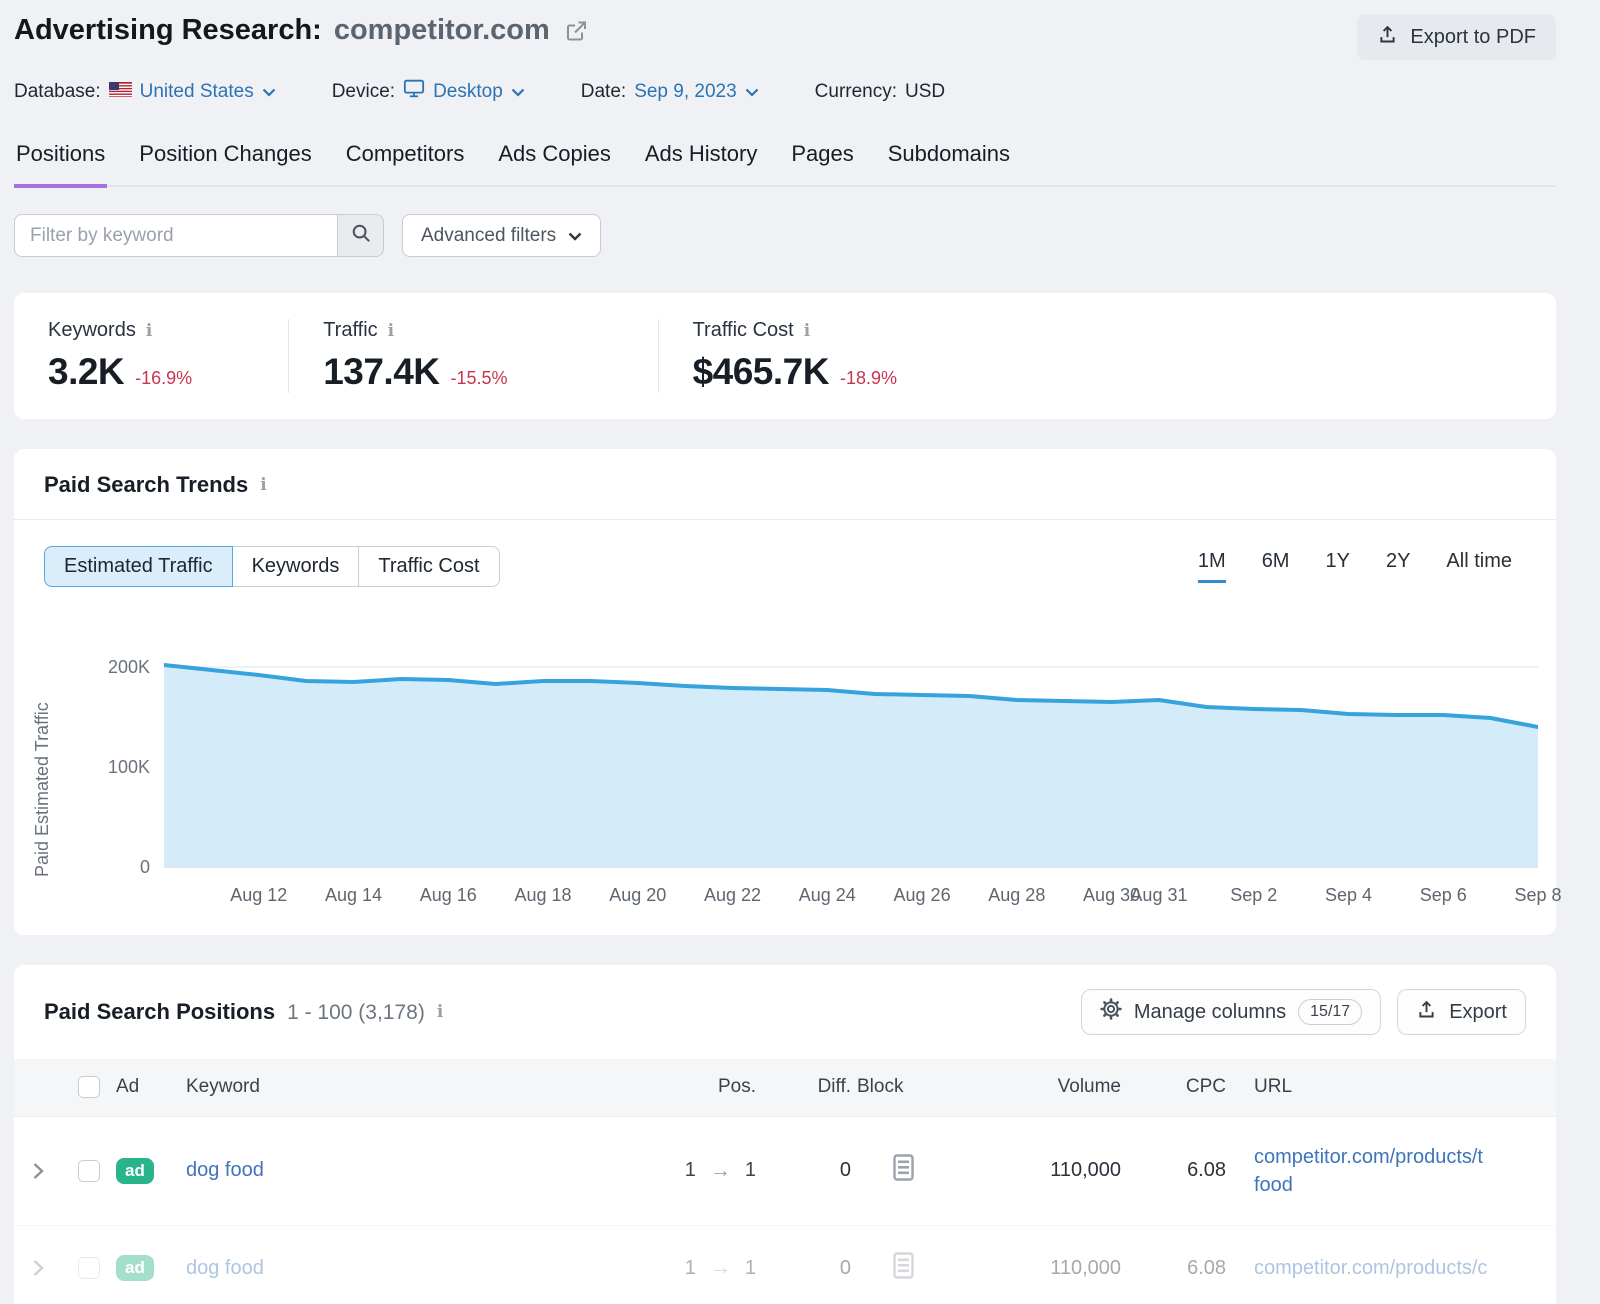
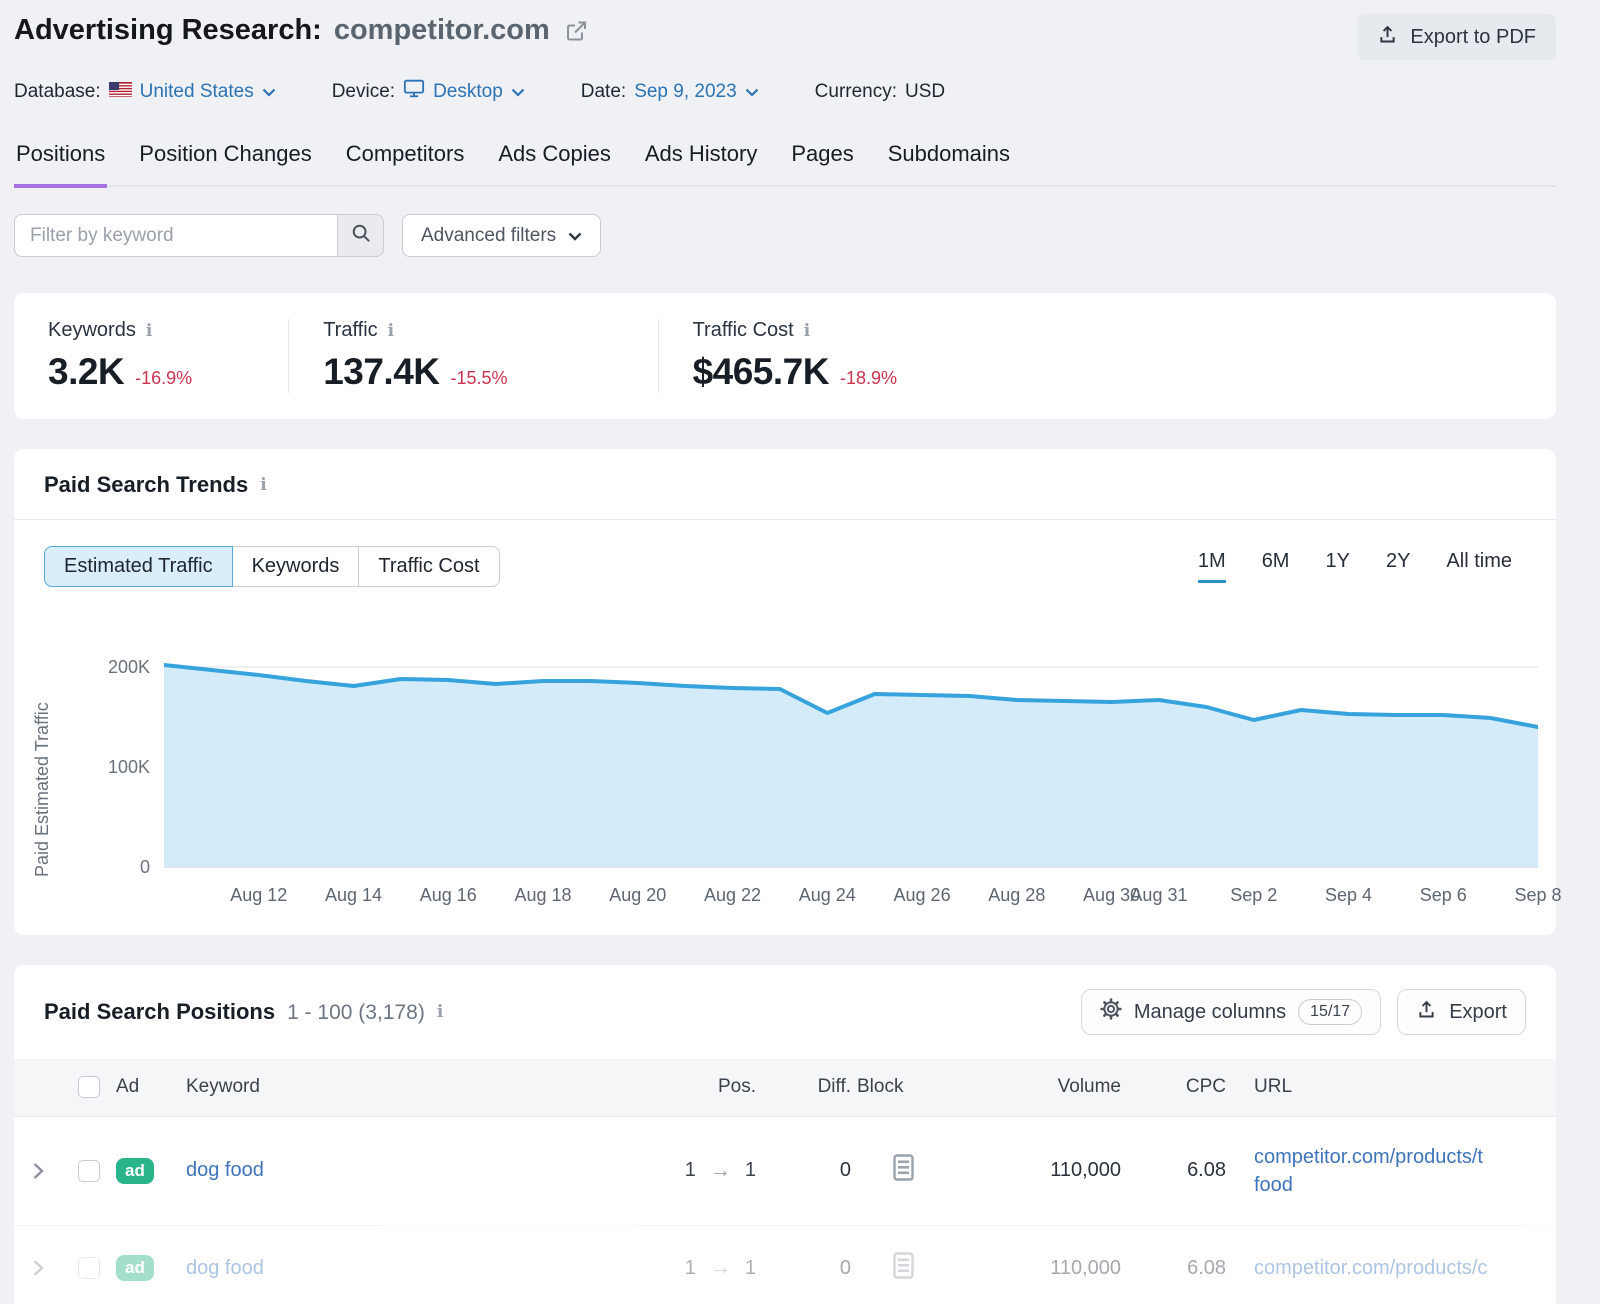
Aug 14: 185K -> 181K
Aug 24: 177K -> 154K
Sep 2: 158K -> 147K
